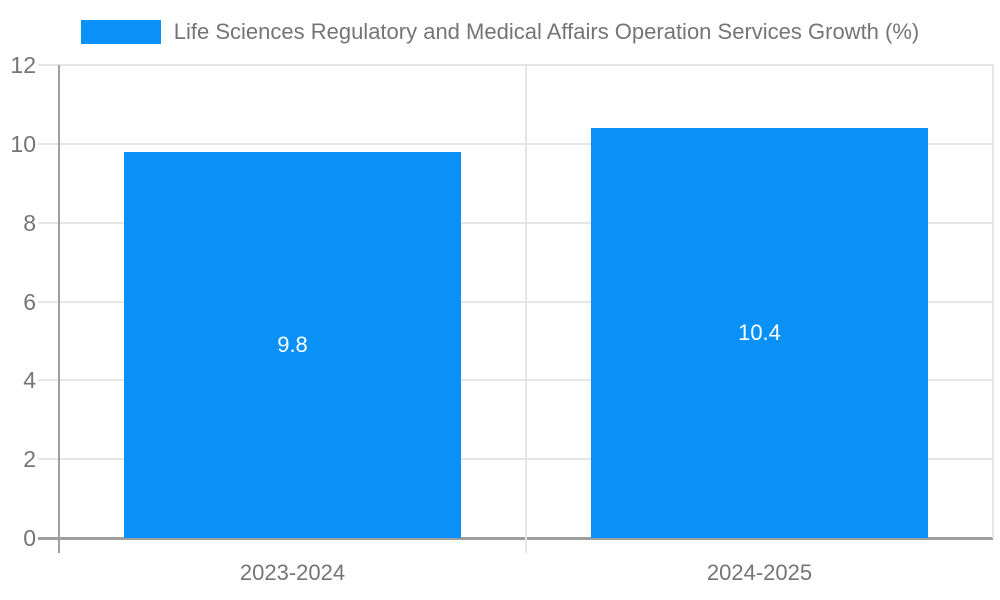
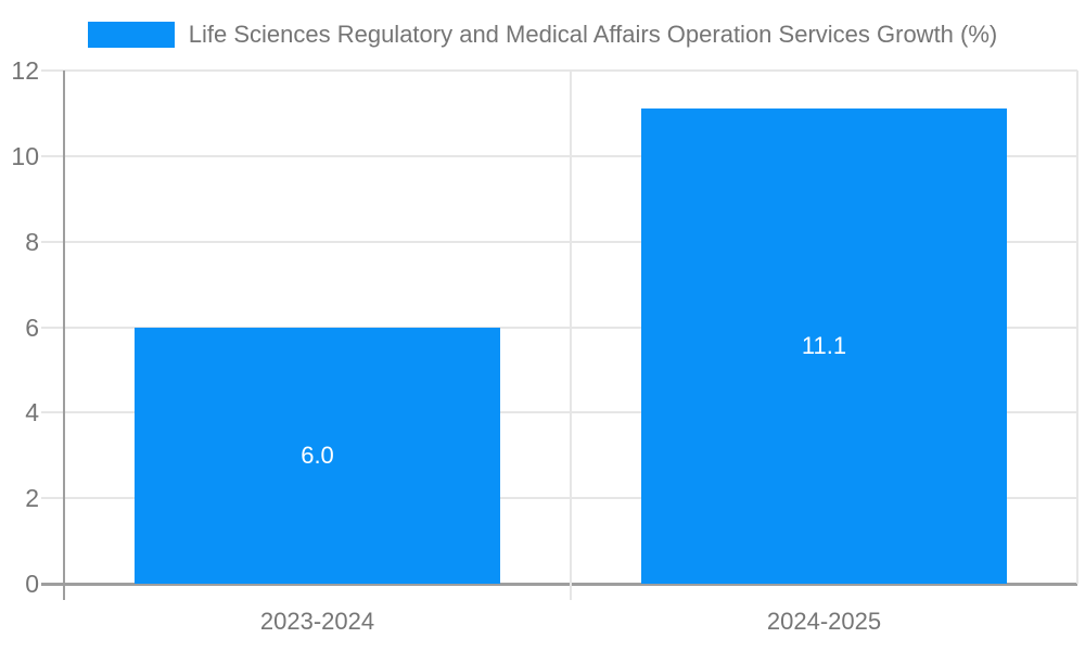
2023-2024: 9.8 -> 6.0
2024-2025: 10.4 -> 11.1
